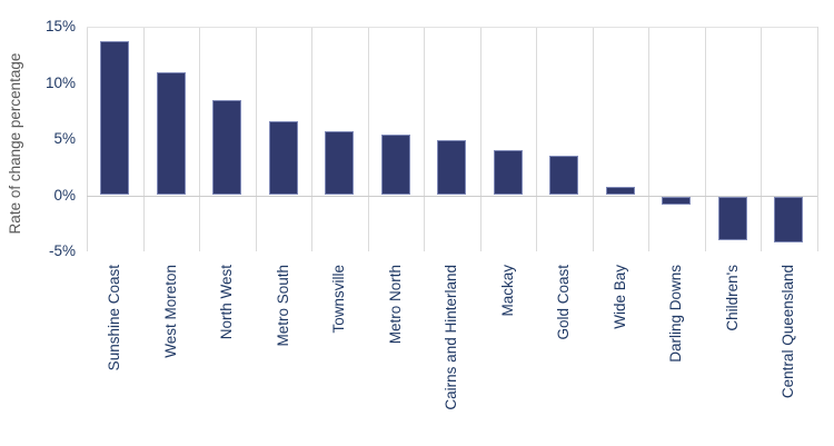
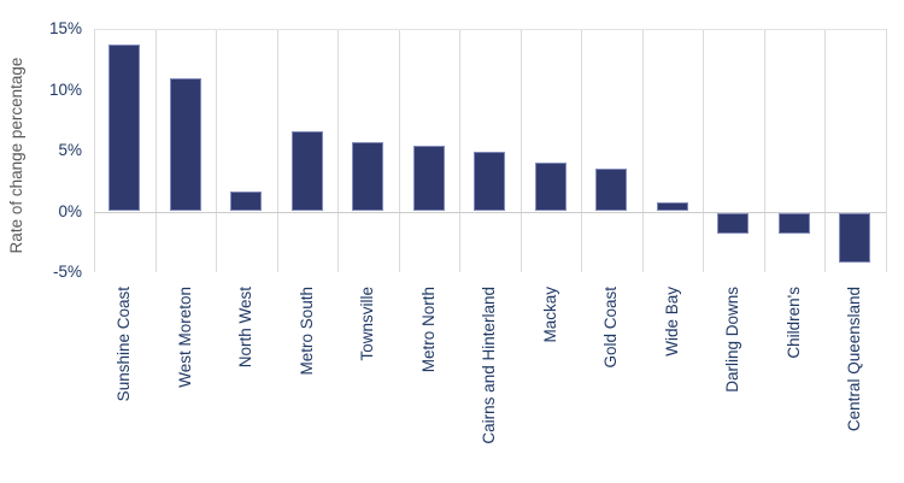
North West: 8.5% -> 1.6%
Darling Downs: -0.7% -> -1.7%
Children's: -3.9% -> -1.7%
